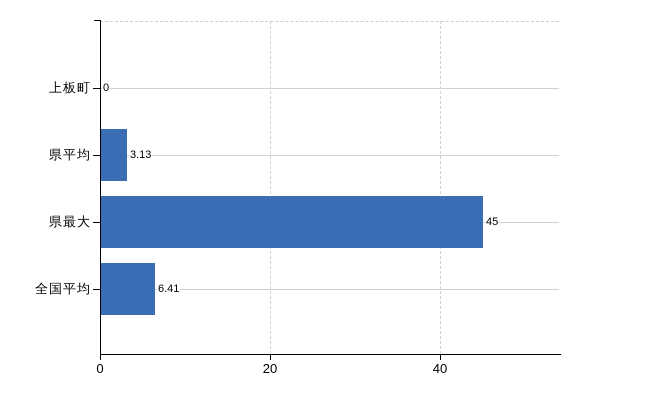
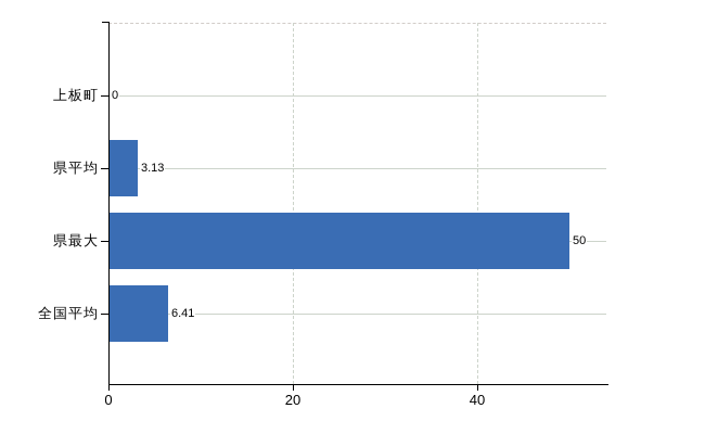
県最大: 45 -> 50
